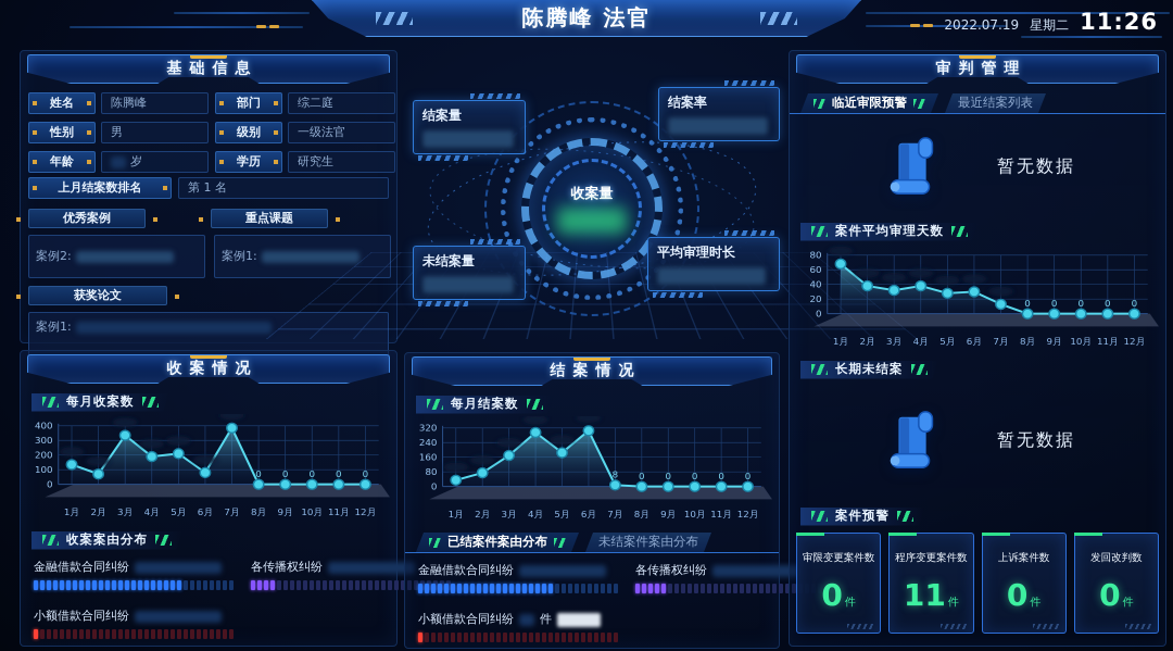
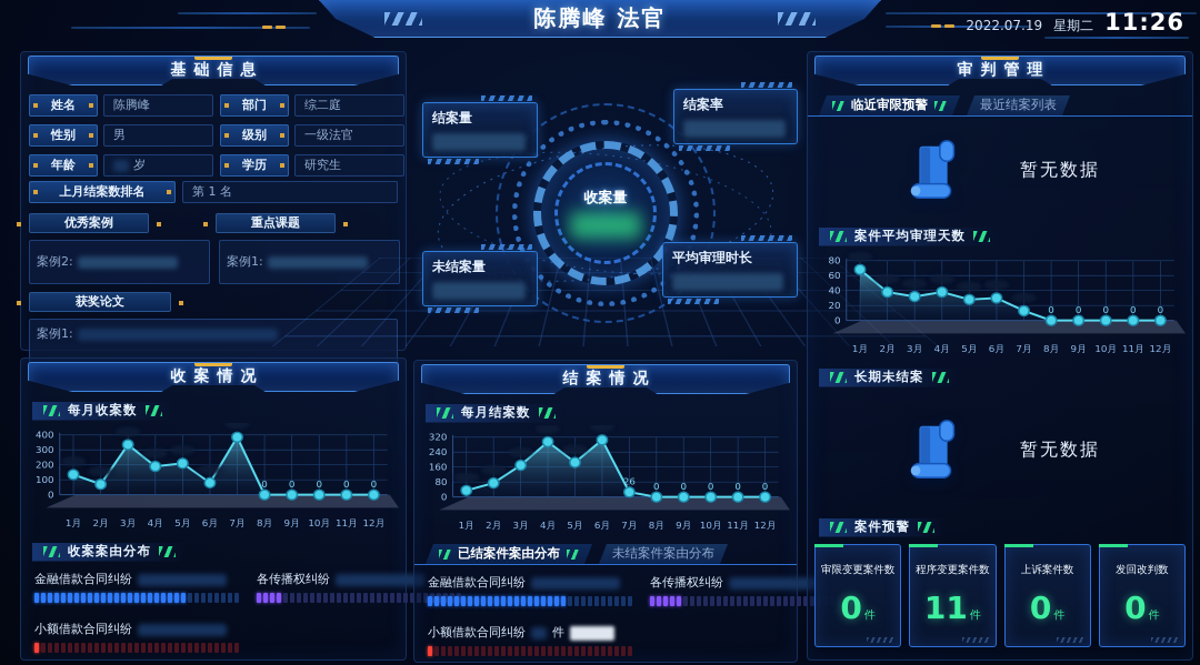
每月结案数/7月: 8 -> 26
